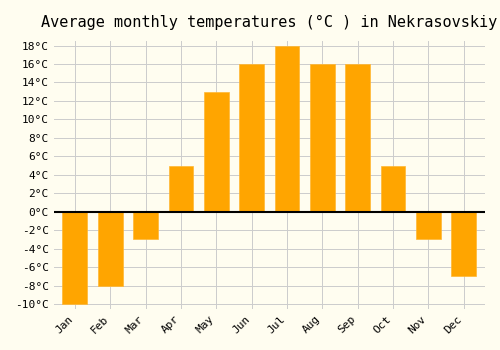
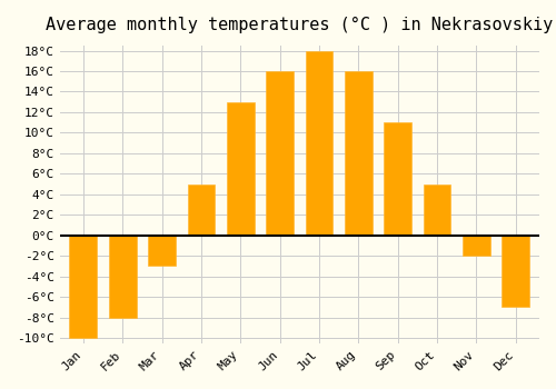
Sep: 16°C -> 11°C
Nov: -3°C -> -2°C
